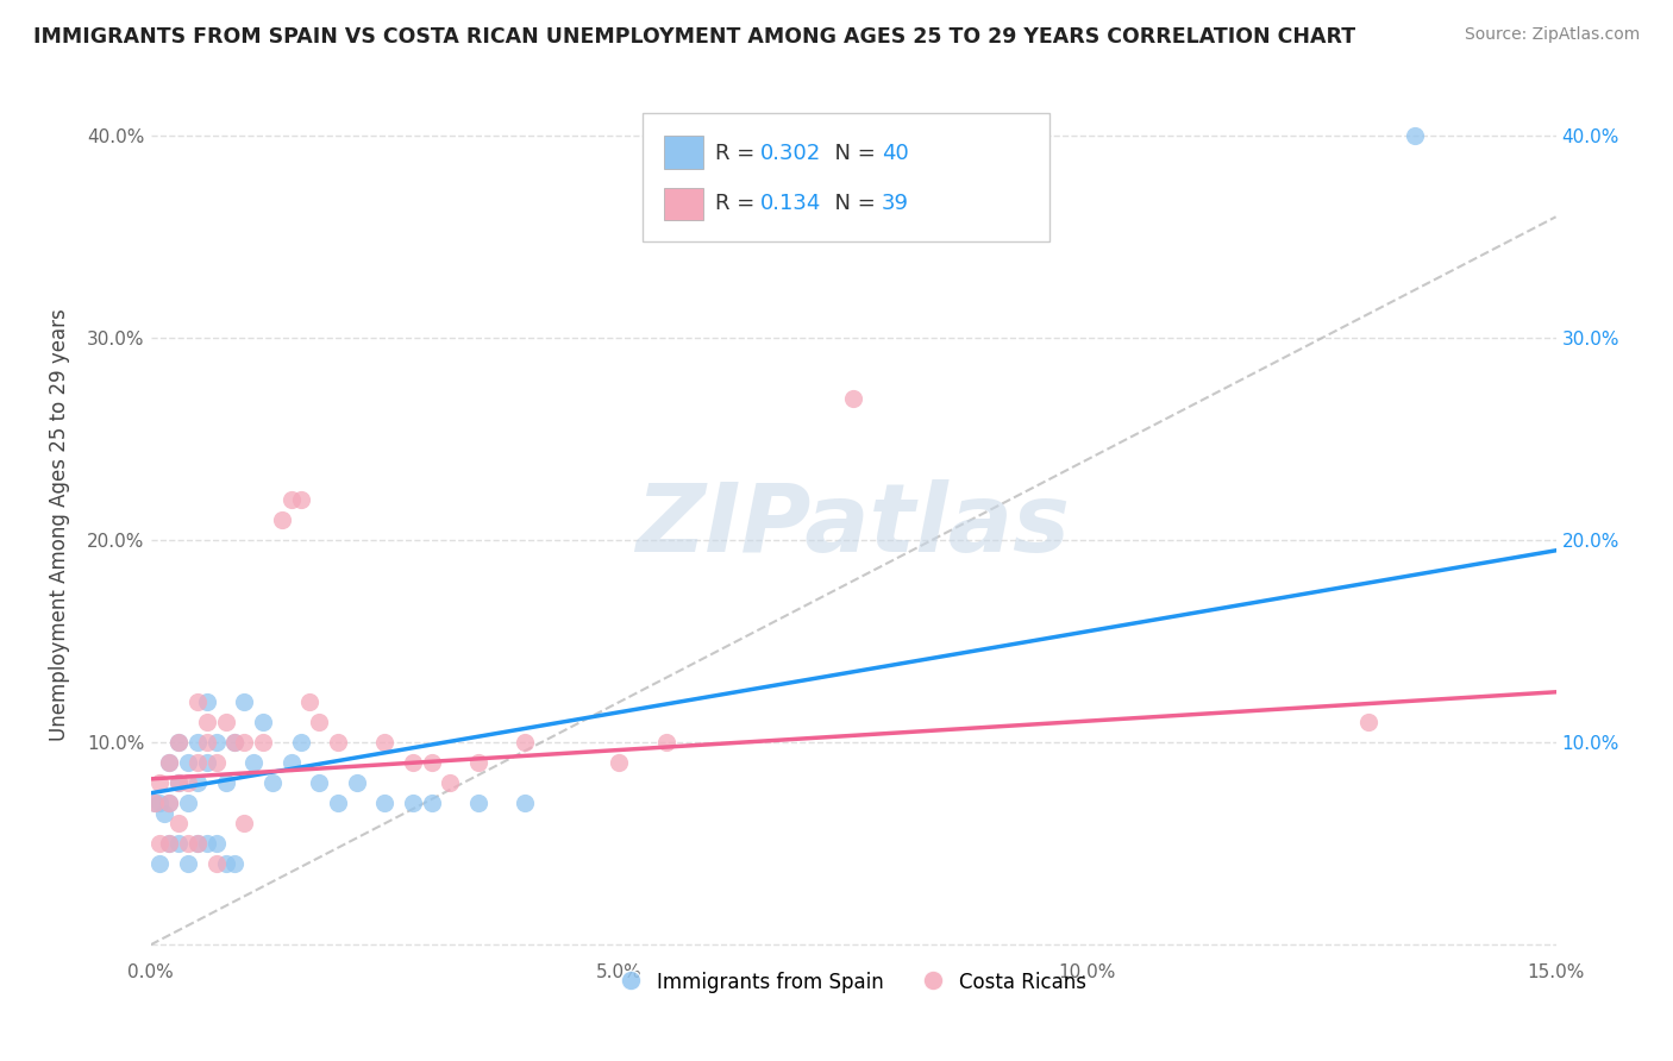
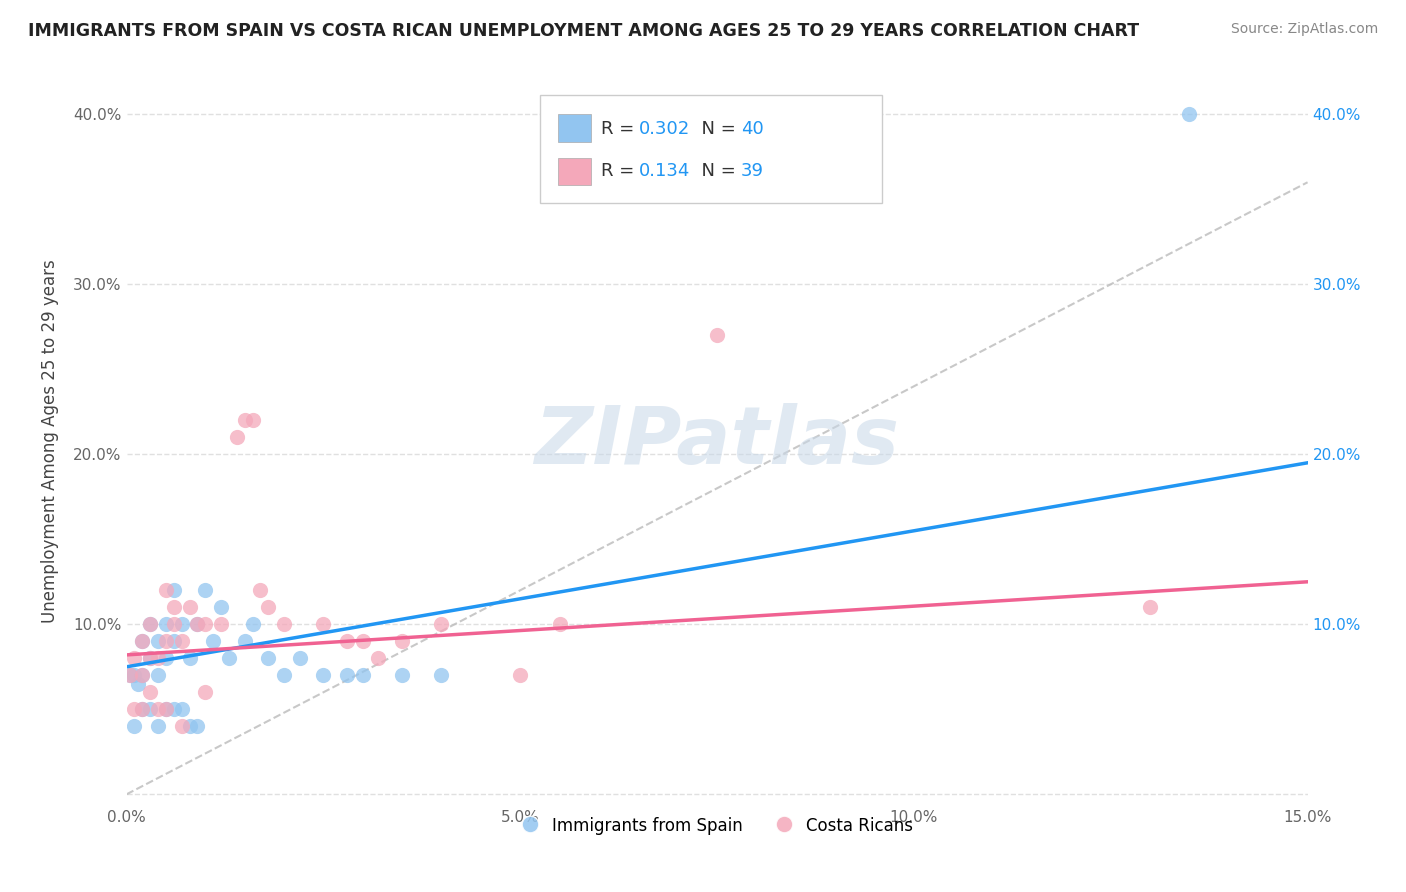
Costa Ricans/5.0%: 9% -> 7%
